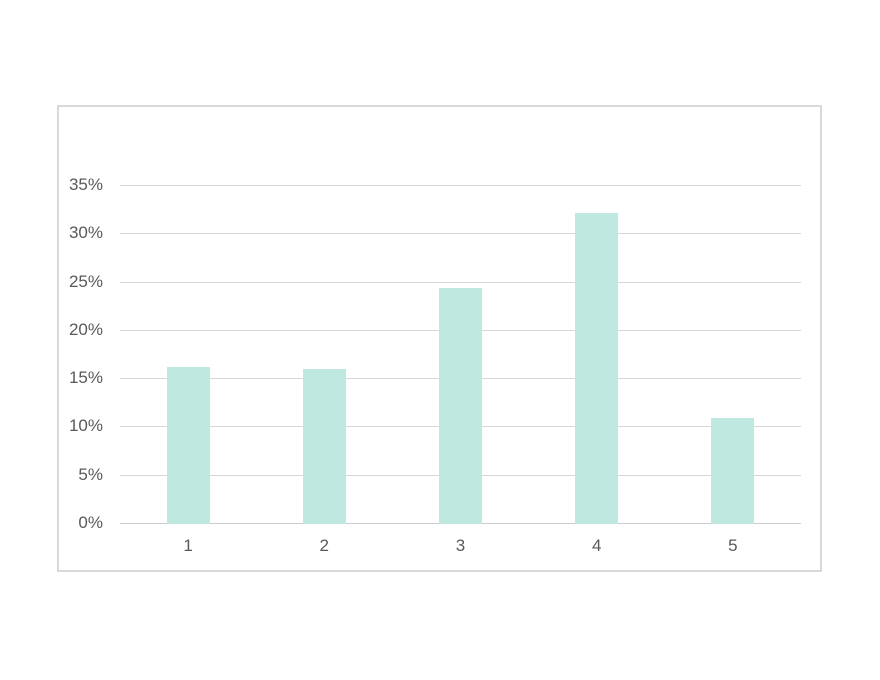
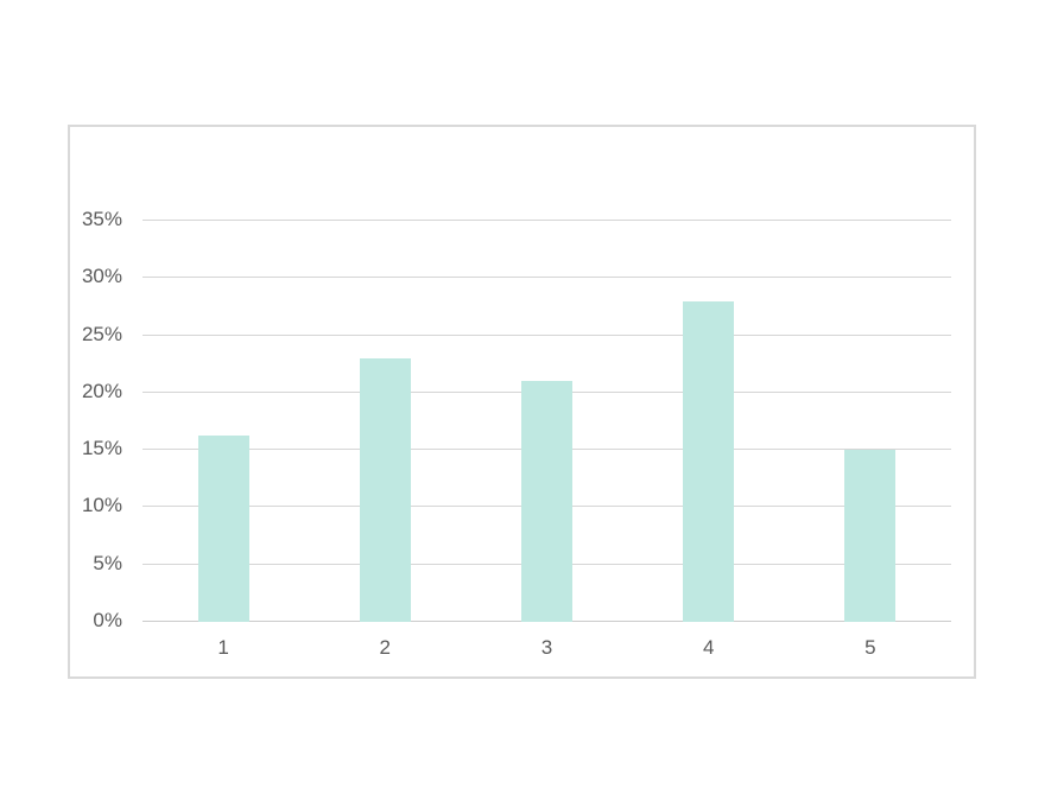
2: 16% -> 23%
3: 24% -> 21%
4: 32% -> 28%
5: 11% -> 15%
